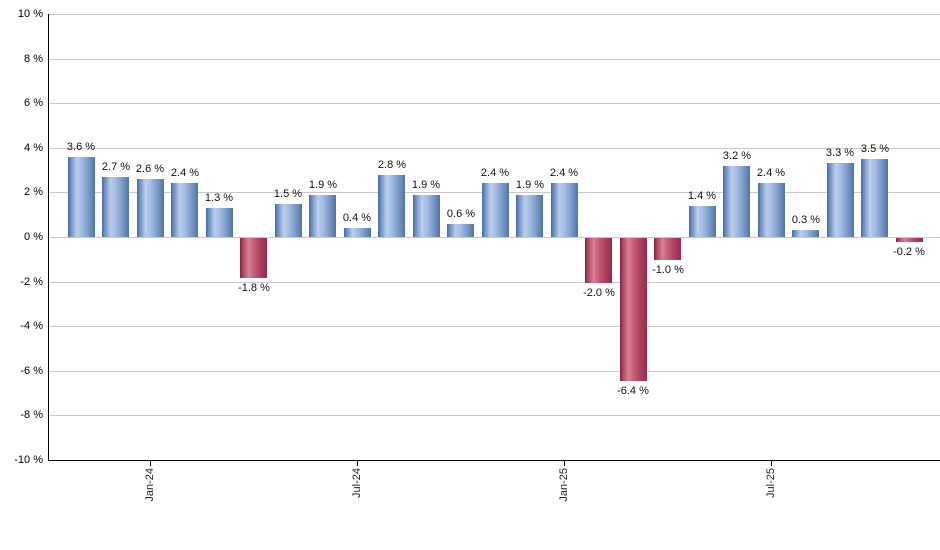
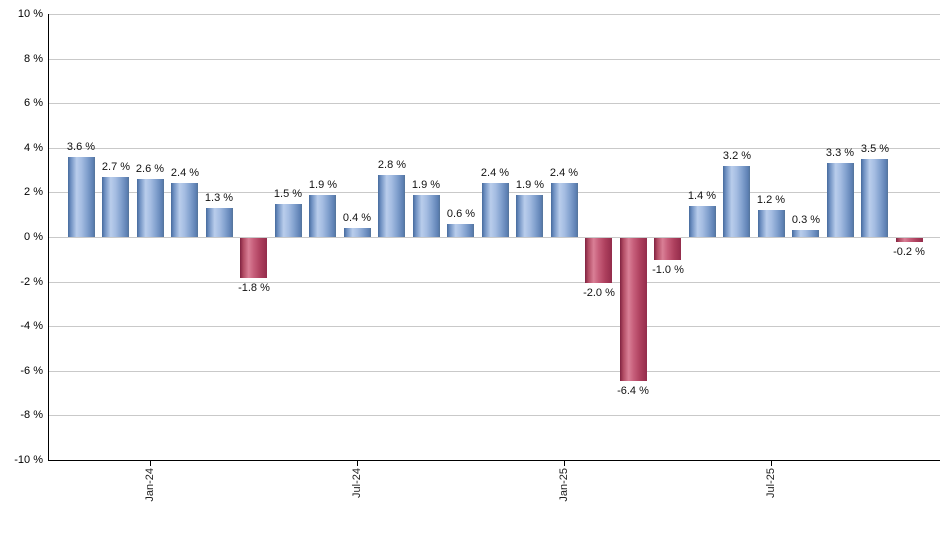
Jul-25: 2.4 -> 1.2
